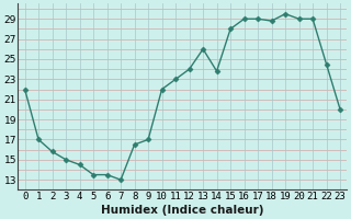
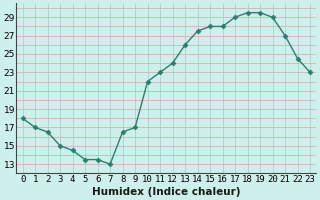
0: 22.0 -> 18.0
2: 15.8 -> 16.5
14: 23.8 -> 27.5
16: 29.0 -> 28.0
18: 28.8 -> 29.5
21: 29.0 -> 27.0
23: 20.0 -> 23.0
